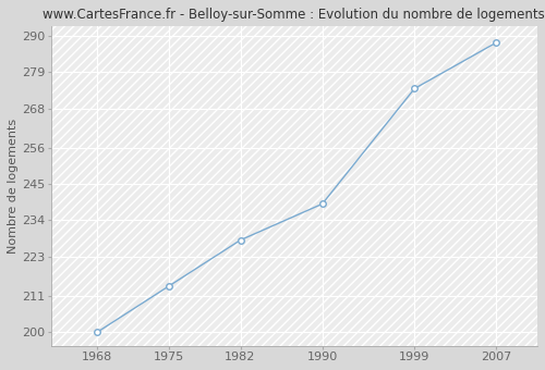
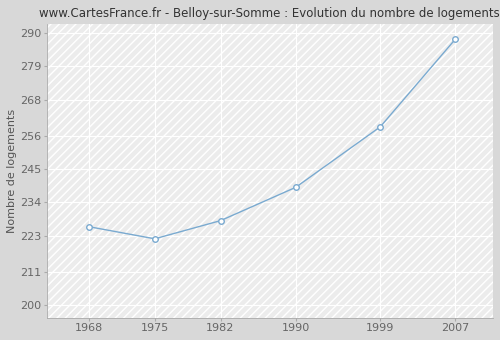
1968: 200 -> 226
1975: 214 -> 222
1999: 274 -> 259
